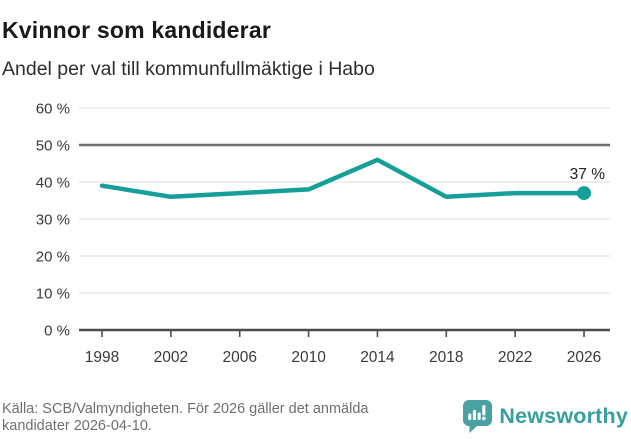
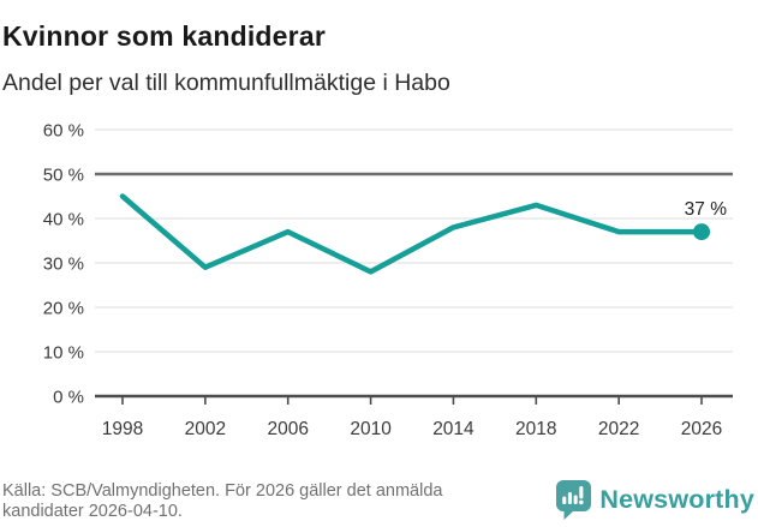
1998: 39% -> 45%
2002: 36% -> 29%
2010: 38% -> 28%
2014: 46% -> 38%
2018: 36% -> 43%
